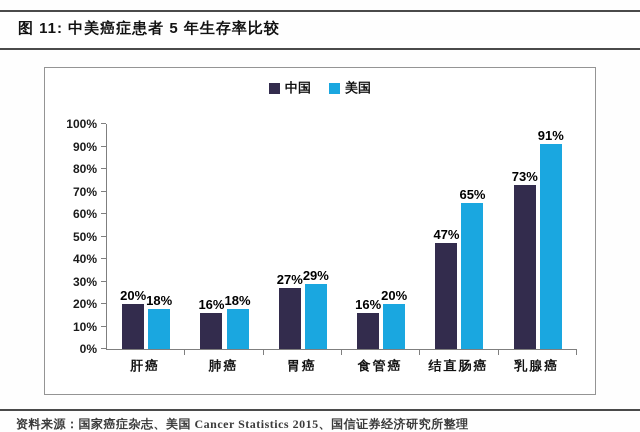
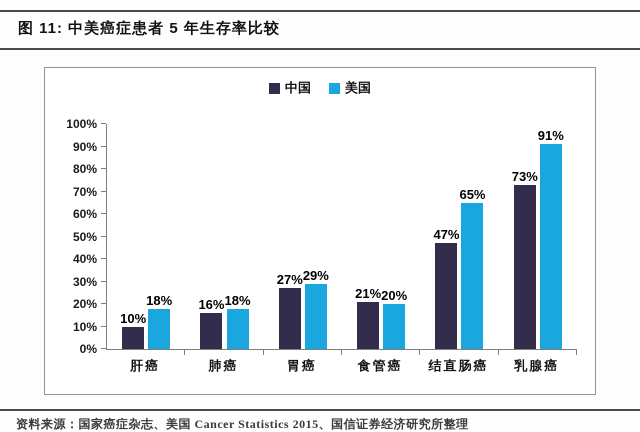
中国/肝癌: 20% -> 10%
中国/食管癌: 16% -> 21%
